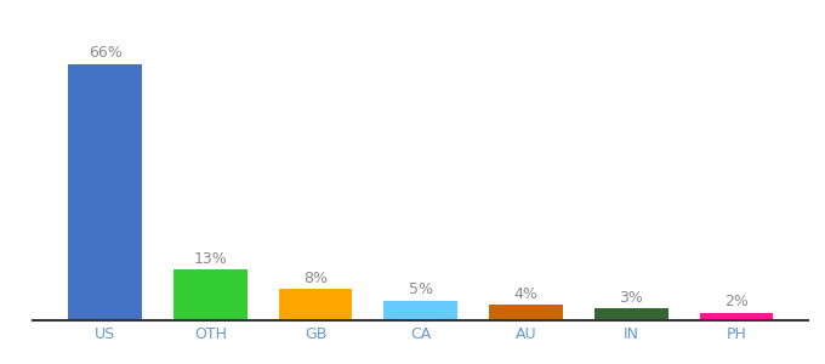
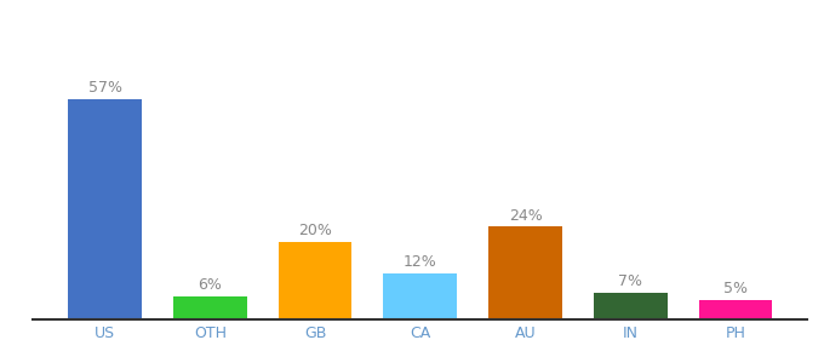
US: 66% -> 57%
OTH: 13% -> 6%
GB: 8% -> 20%
CA: 5% -> 12%
AU: 4% -> 24%
IN: 3% -> 7%
PH: 2% -> 5%
